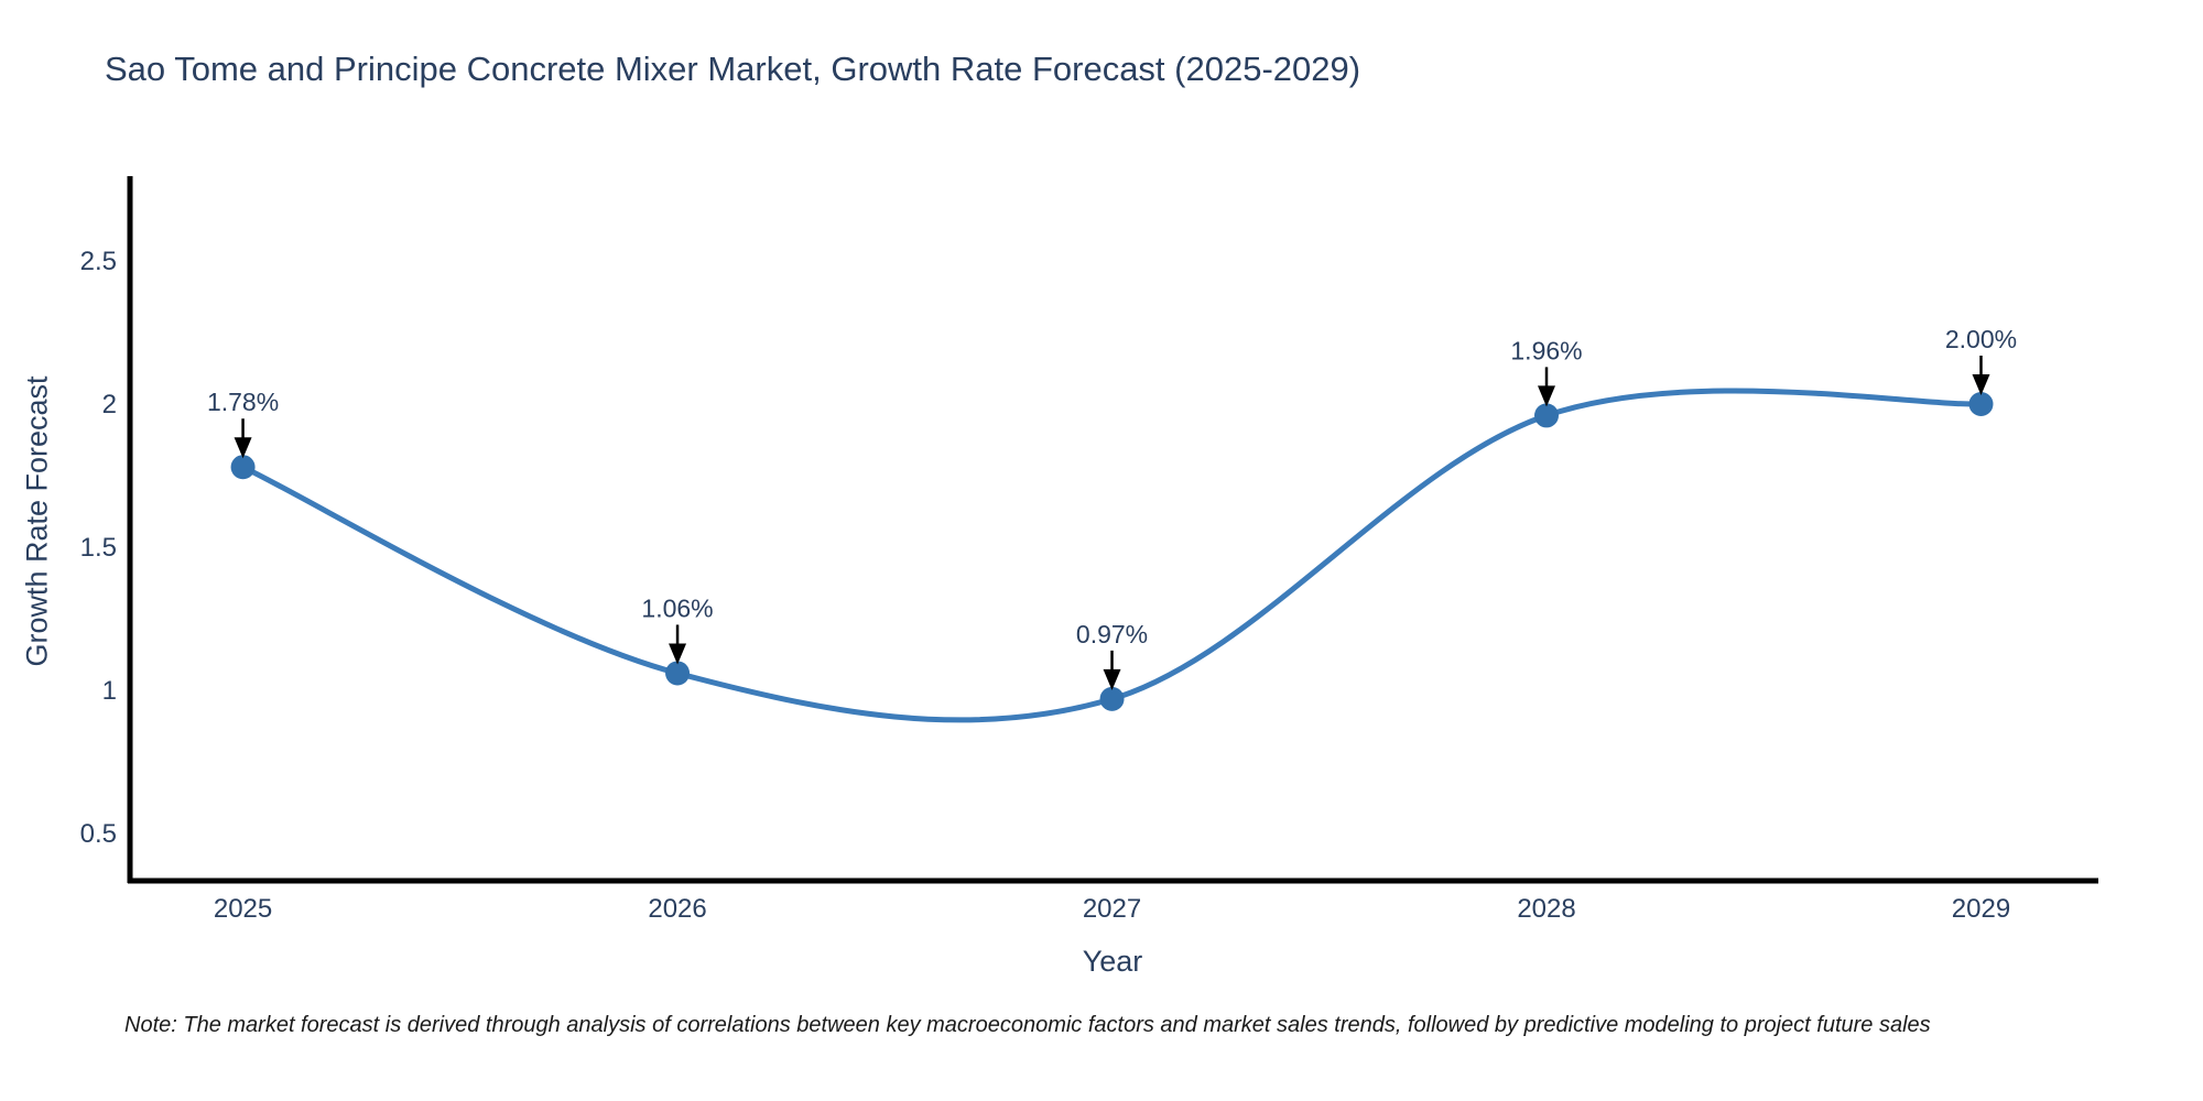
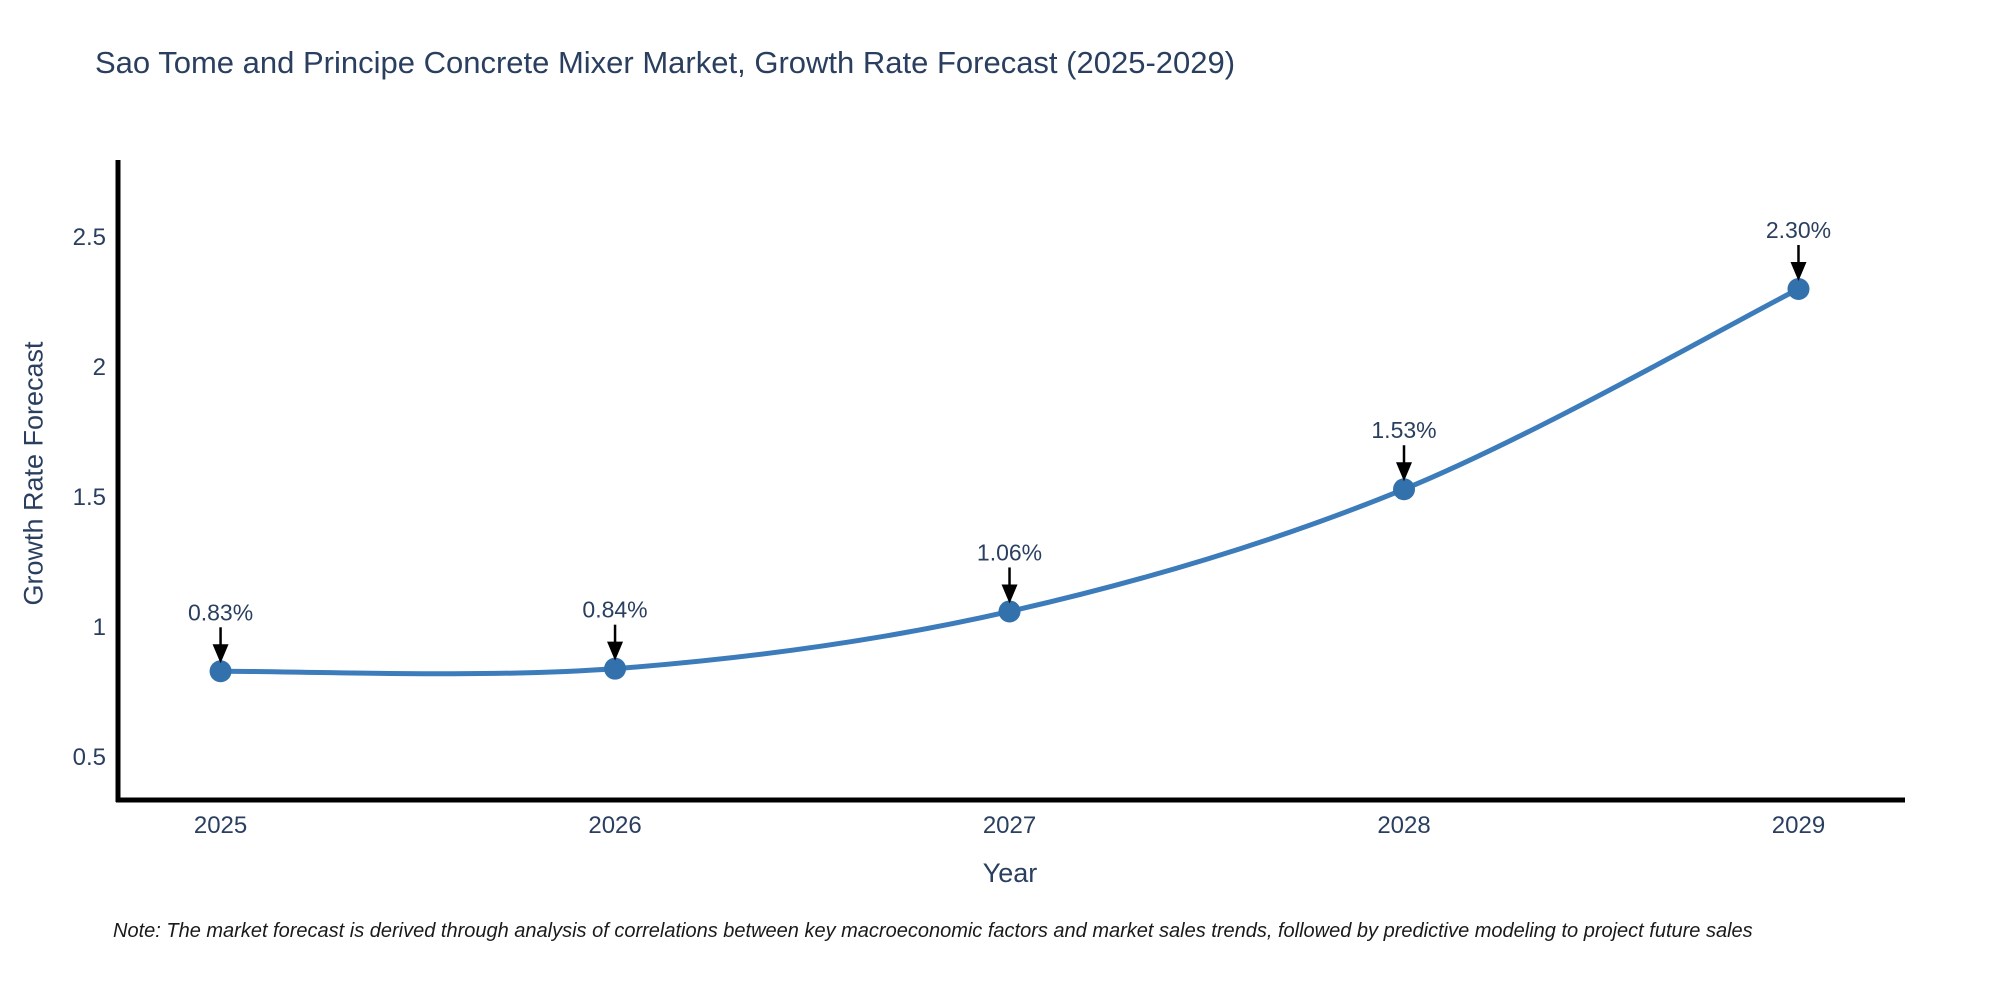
2025: 1.78% -> 0.83%
2026: 1.06% -> 0.84%
2027: 0.97% -> 1.06%
2028: 1.96% -> 1.53%
2029: 2.00% -> 2.30%
